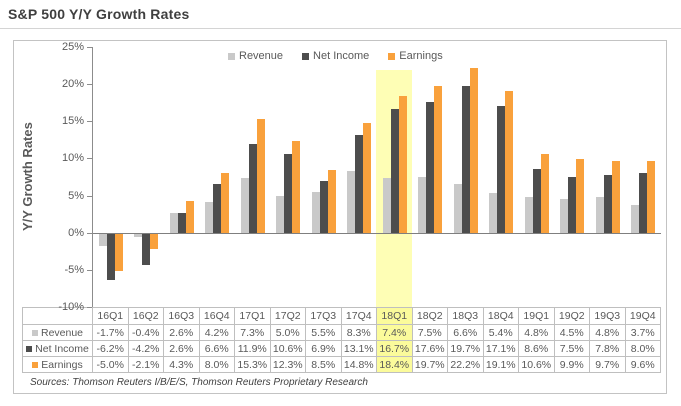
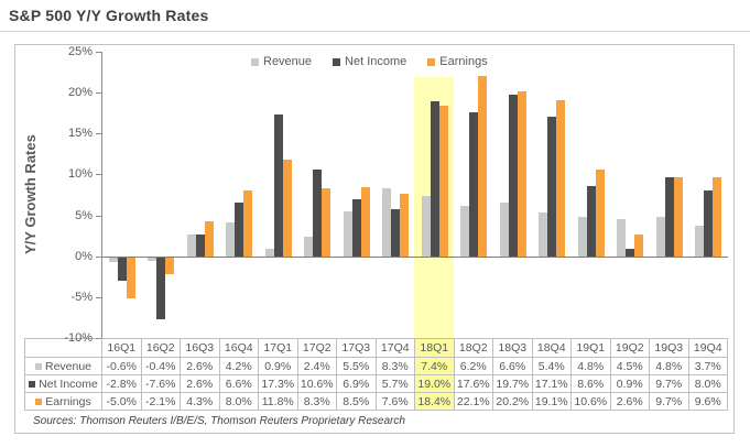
Revenue/16Q1: -1.7% -> -0.6%
Net Income/16Q1: -6.2% -> -2.8%
Net Income/16Q2: -4.2% -> -7.6%
Revenue/17Q1: 7.3% -> 0.9%
Net Income/17Q1: 11.9% -> 17.3%
Earnings/17Q1: 15.3% -> 11.8%
Revenue/17Q2: 5.0% -> 2.4%
Earnings/17Q2: 12.3% -> 8.3%
Net Income/17Q4: 13.1% -> 5.7%
Earnings/17Q4: 14.8% -> 7.6%
Net Income/18Q1: 16.7% -> 19.0%
Revenue/18Q2: 7.5% -> 6.2%
Earnings/18Q2: 19.7% -> 22.1%
Earnings/18Q3: 22.2% -> 20.2%
Net Income/19Q2: 7.5% -> 0.9%
Earnings/19Q2: 9.9% -> 2.6%
Net Income/19Q3: 7.8% -> 9.7%
